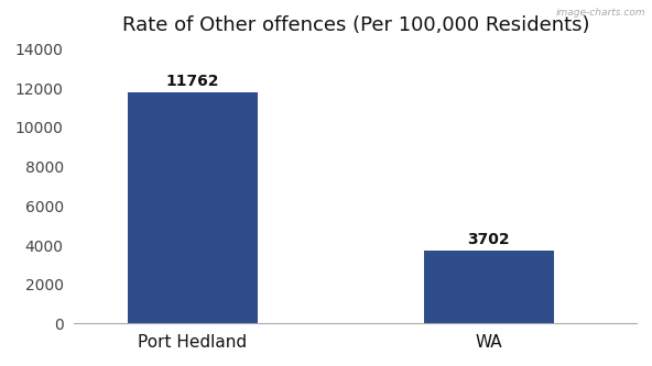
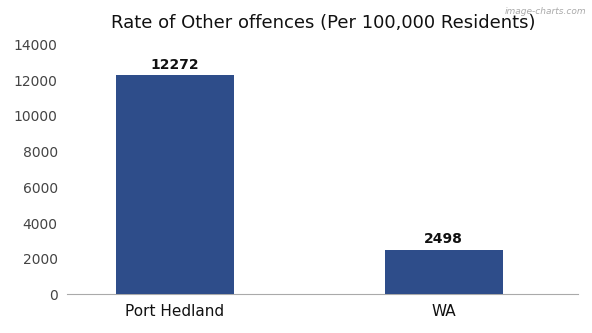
Port Hedland: 11762 -> 12272
WA: 3702 -> 2498
